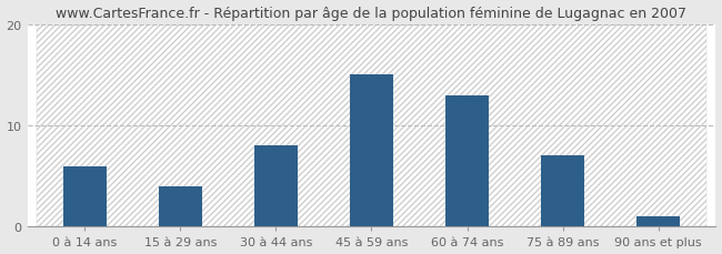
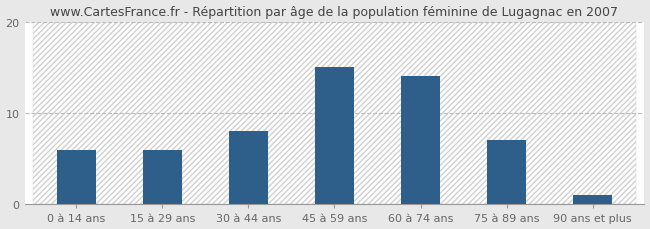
15 à 29 ans: 4 -> 6
60 à 74 ans: 13 -> 14
